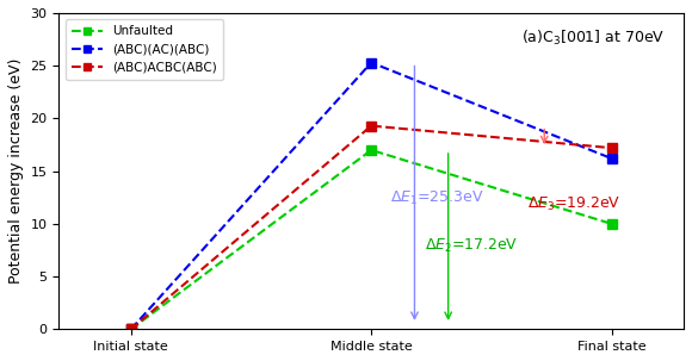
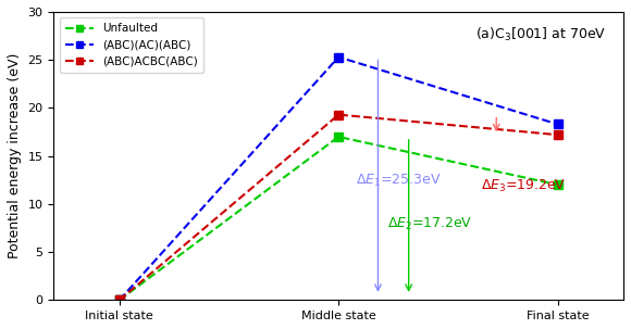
Unfaulted/Final state: 10 -> 12
(ABC)(AC)(ABC)/Final state: 16.2 -> 18.3
